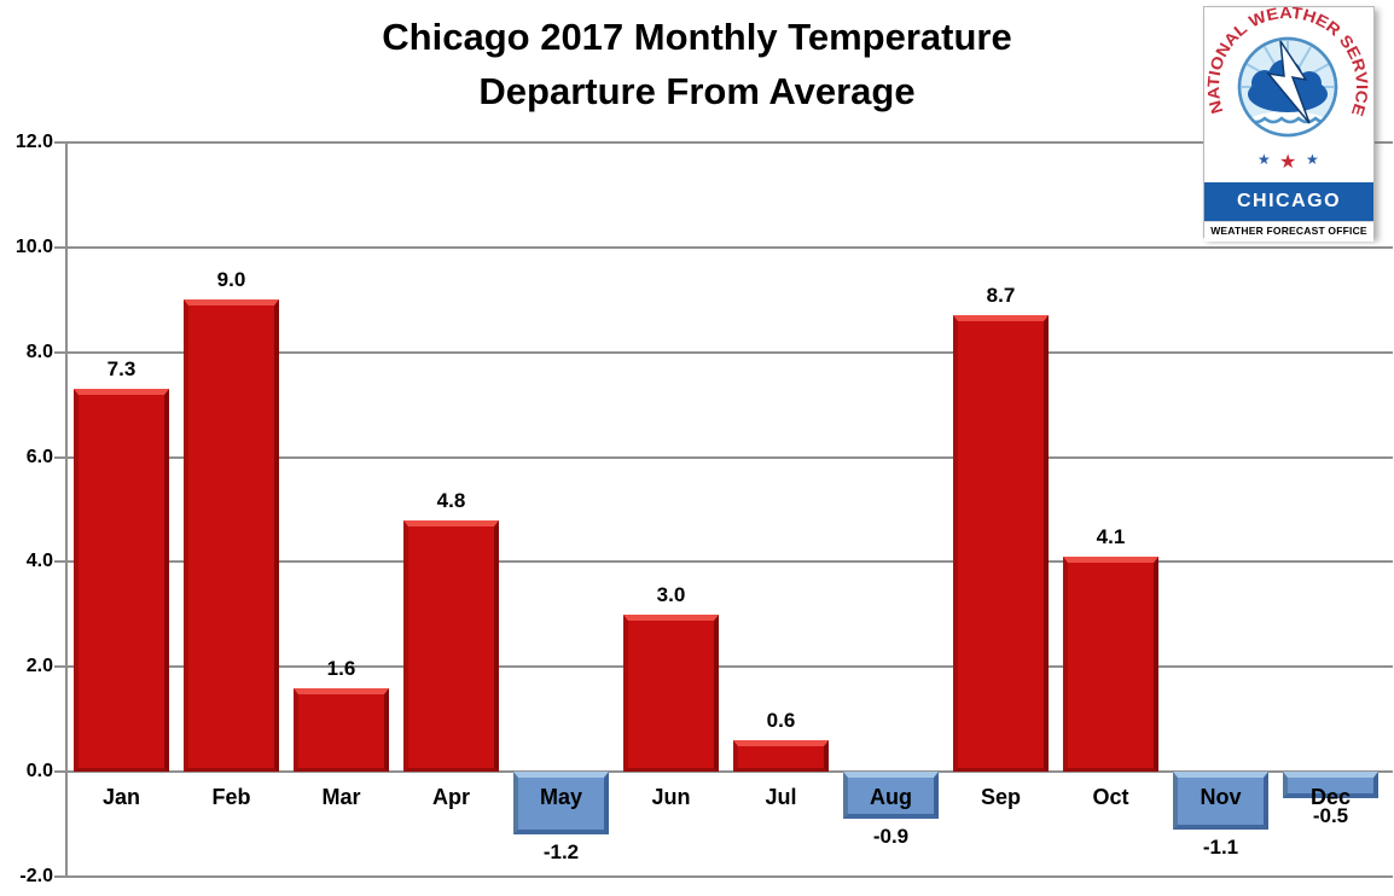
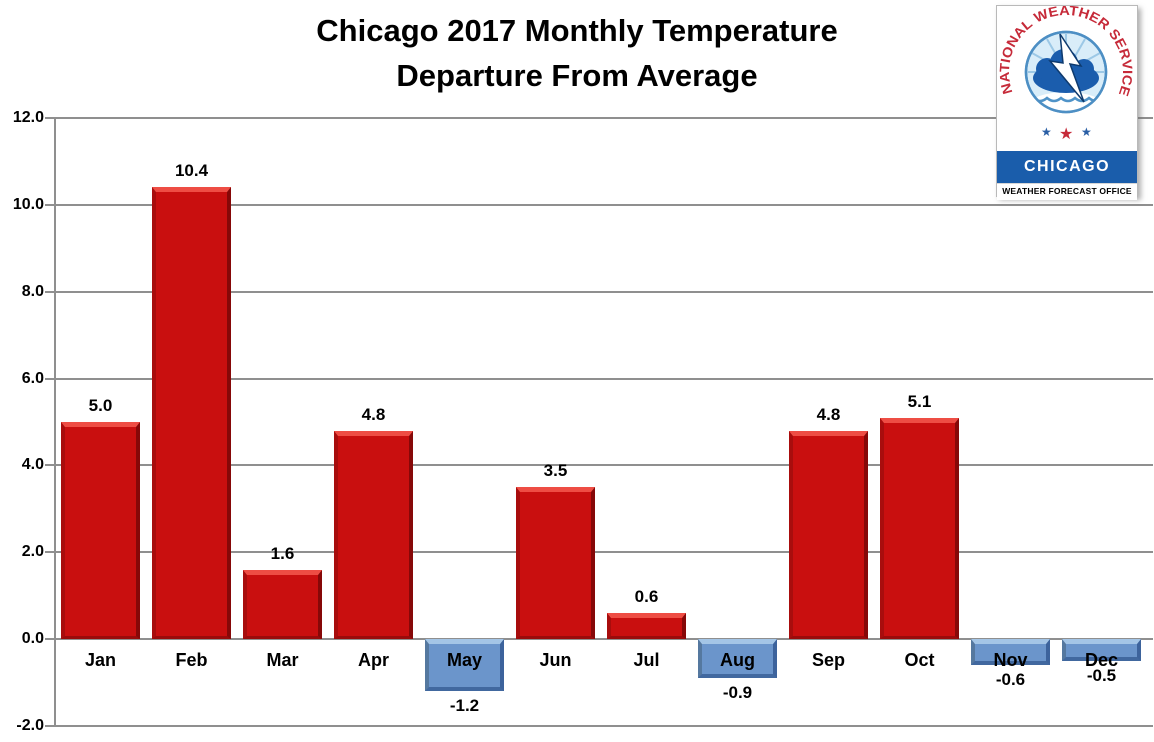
Jan: 7.3 -> 5.0
Feb: 9.0 -> 10.4
Jun: 3.0 -> 3.5
Sep: 8.7 -> 4.8
Oct: 4.1 -> 5.1
Nov: -1.1 -> -0.6
